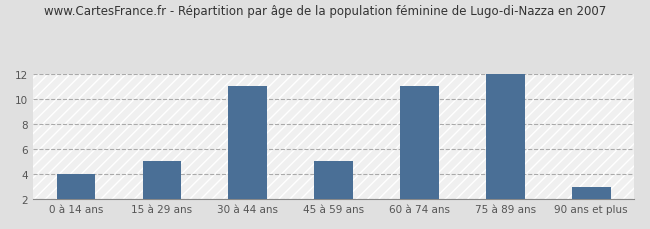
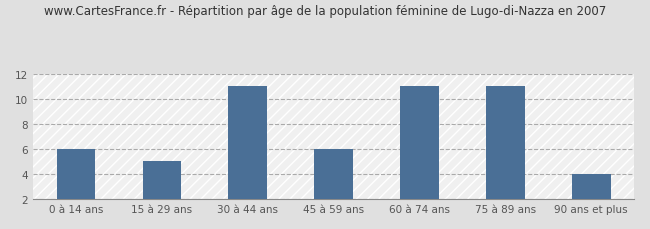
0 à 14 ans: 4 -> 6
45 à 59 ans: 5 -> 6
75 à 89 ans: 12 -> 11
90 ans et plus: 3 -> 4
